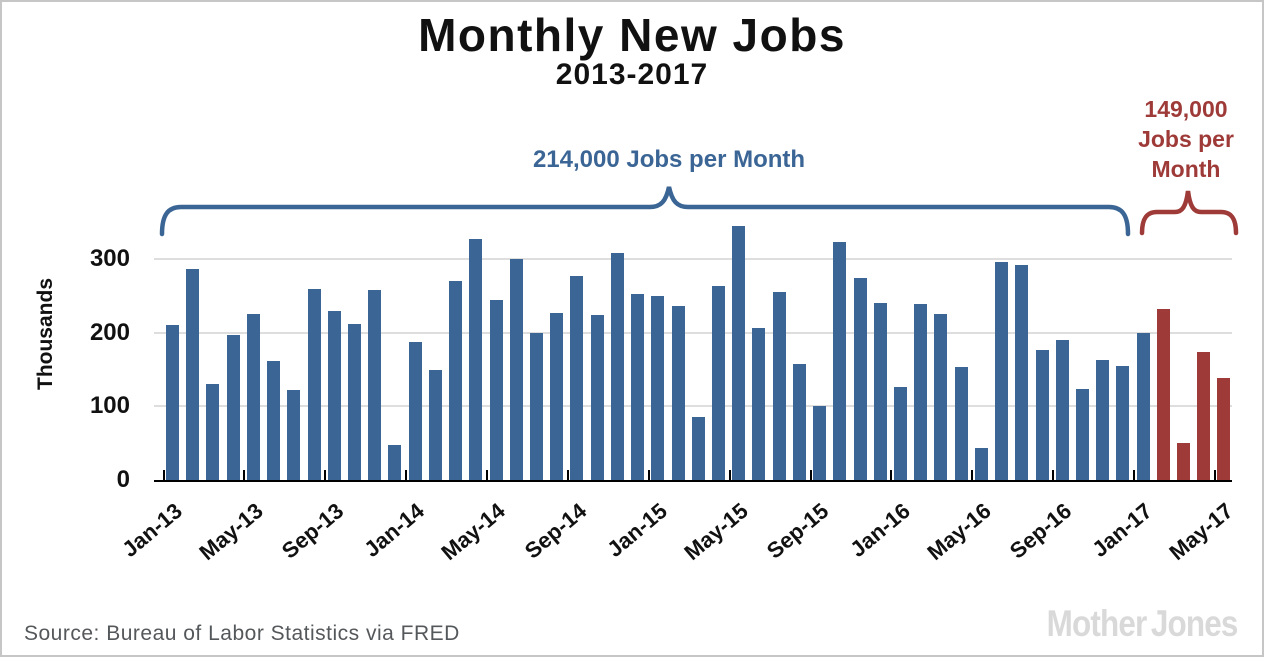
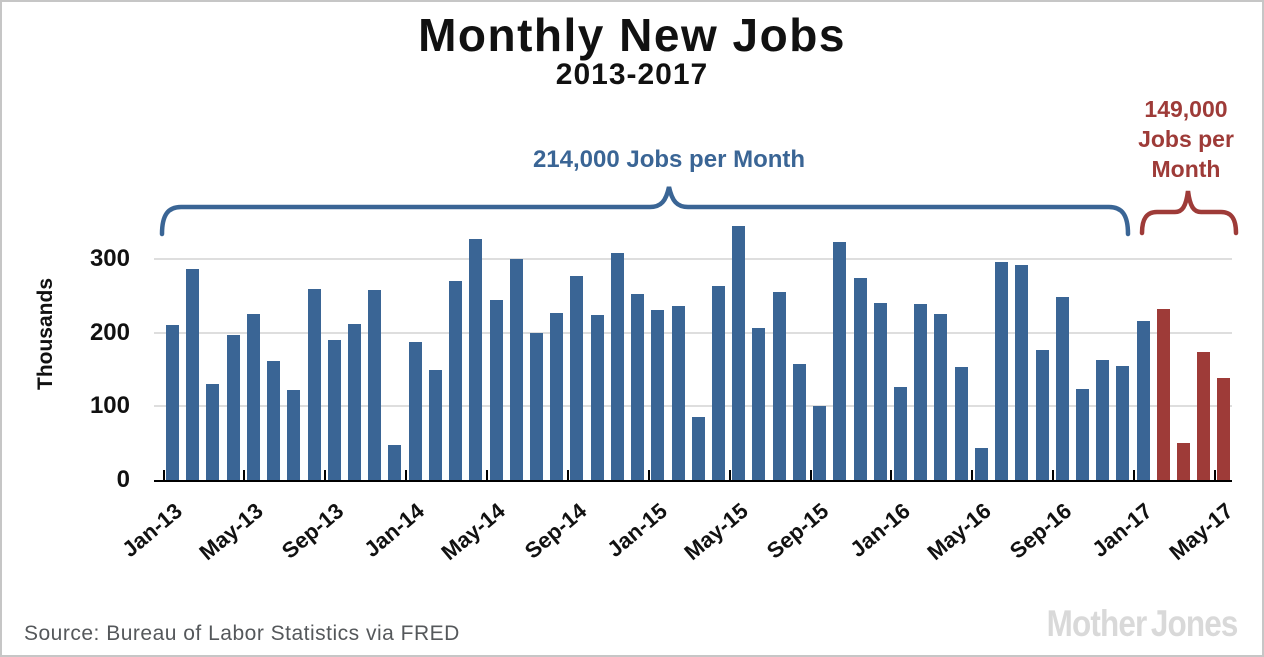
Sep-13: 230 -> 190
Jan-15: 250 -> 230
Sep-16: 190 -> 250
Jan-17: 200 -> 220
